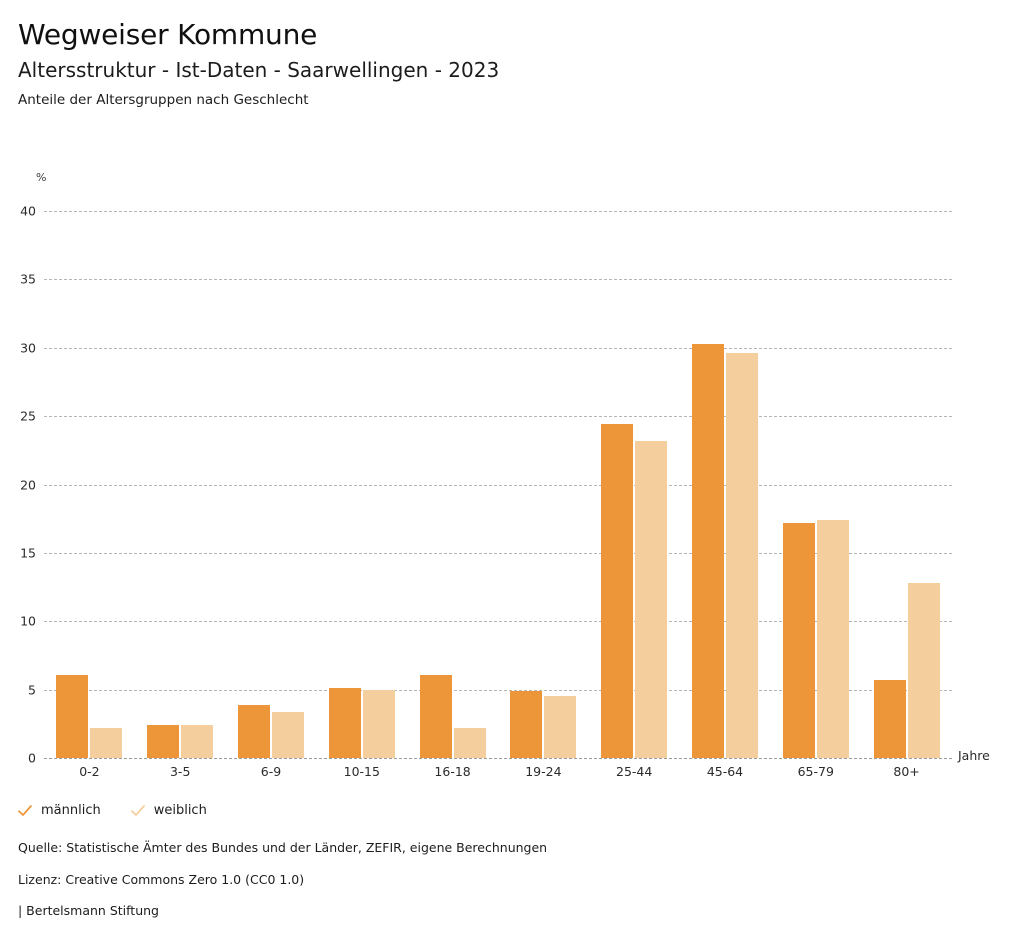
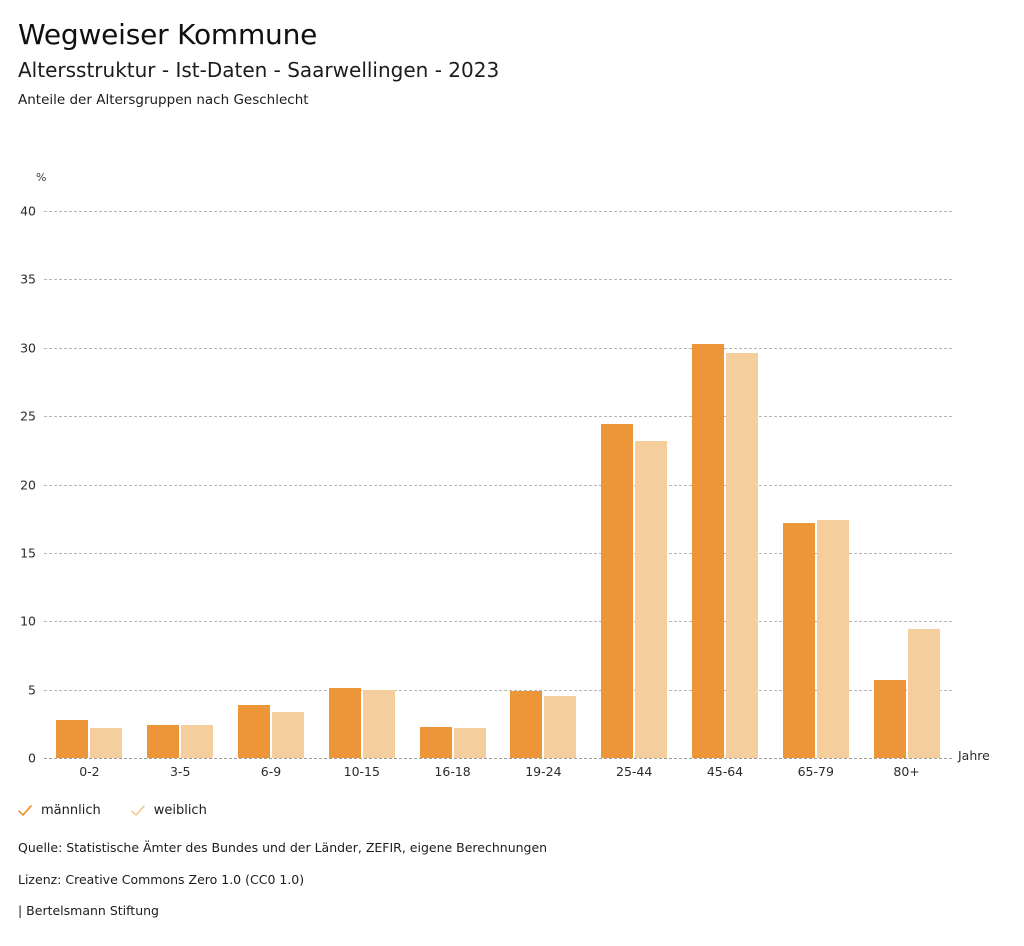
männlich/0-2: 6.1 -> 2.8
männlich/16-18: 6.1 -> 2.3
weiblich/80+: 12.8 -> 9.4
